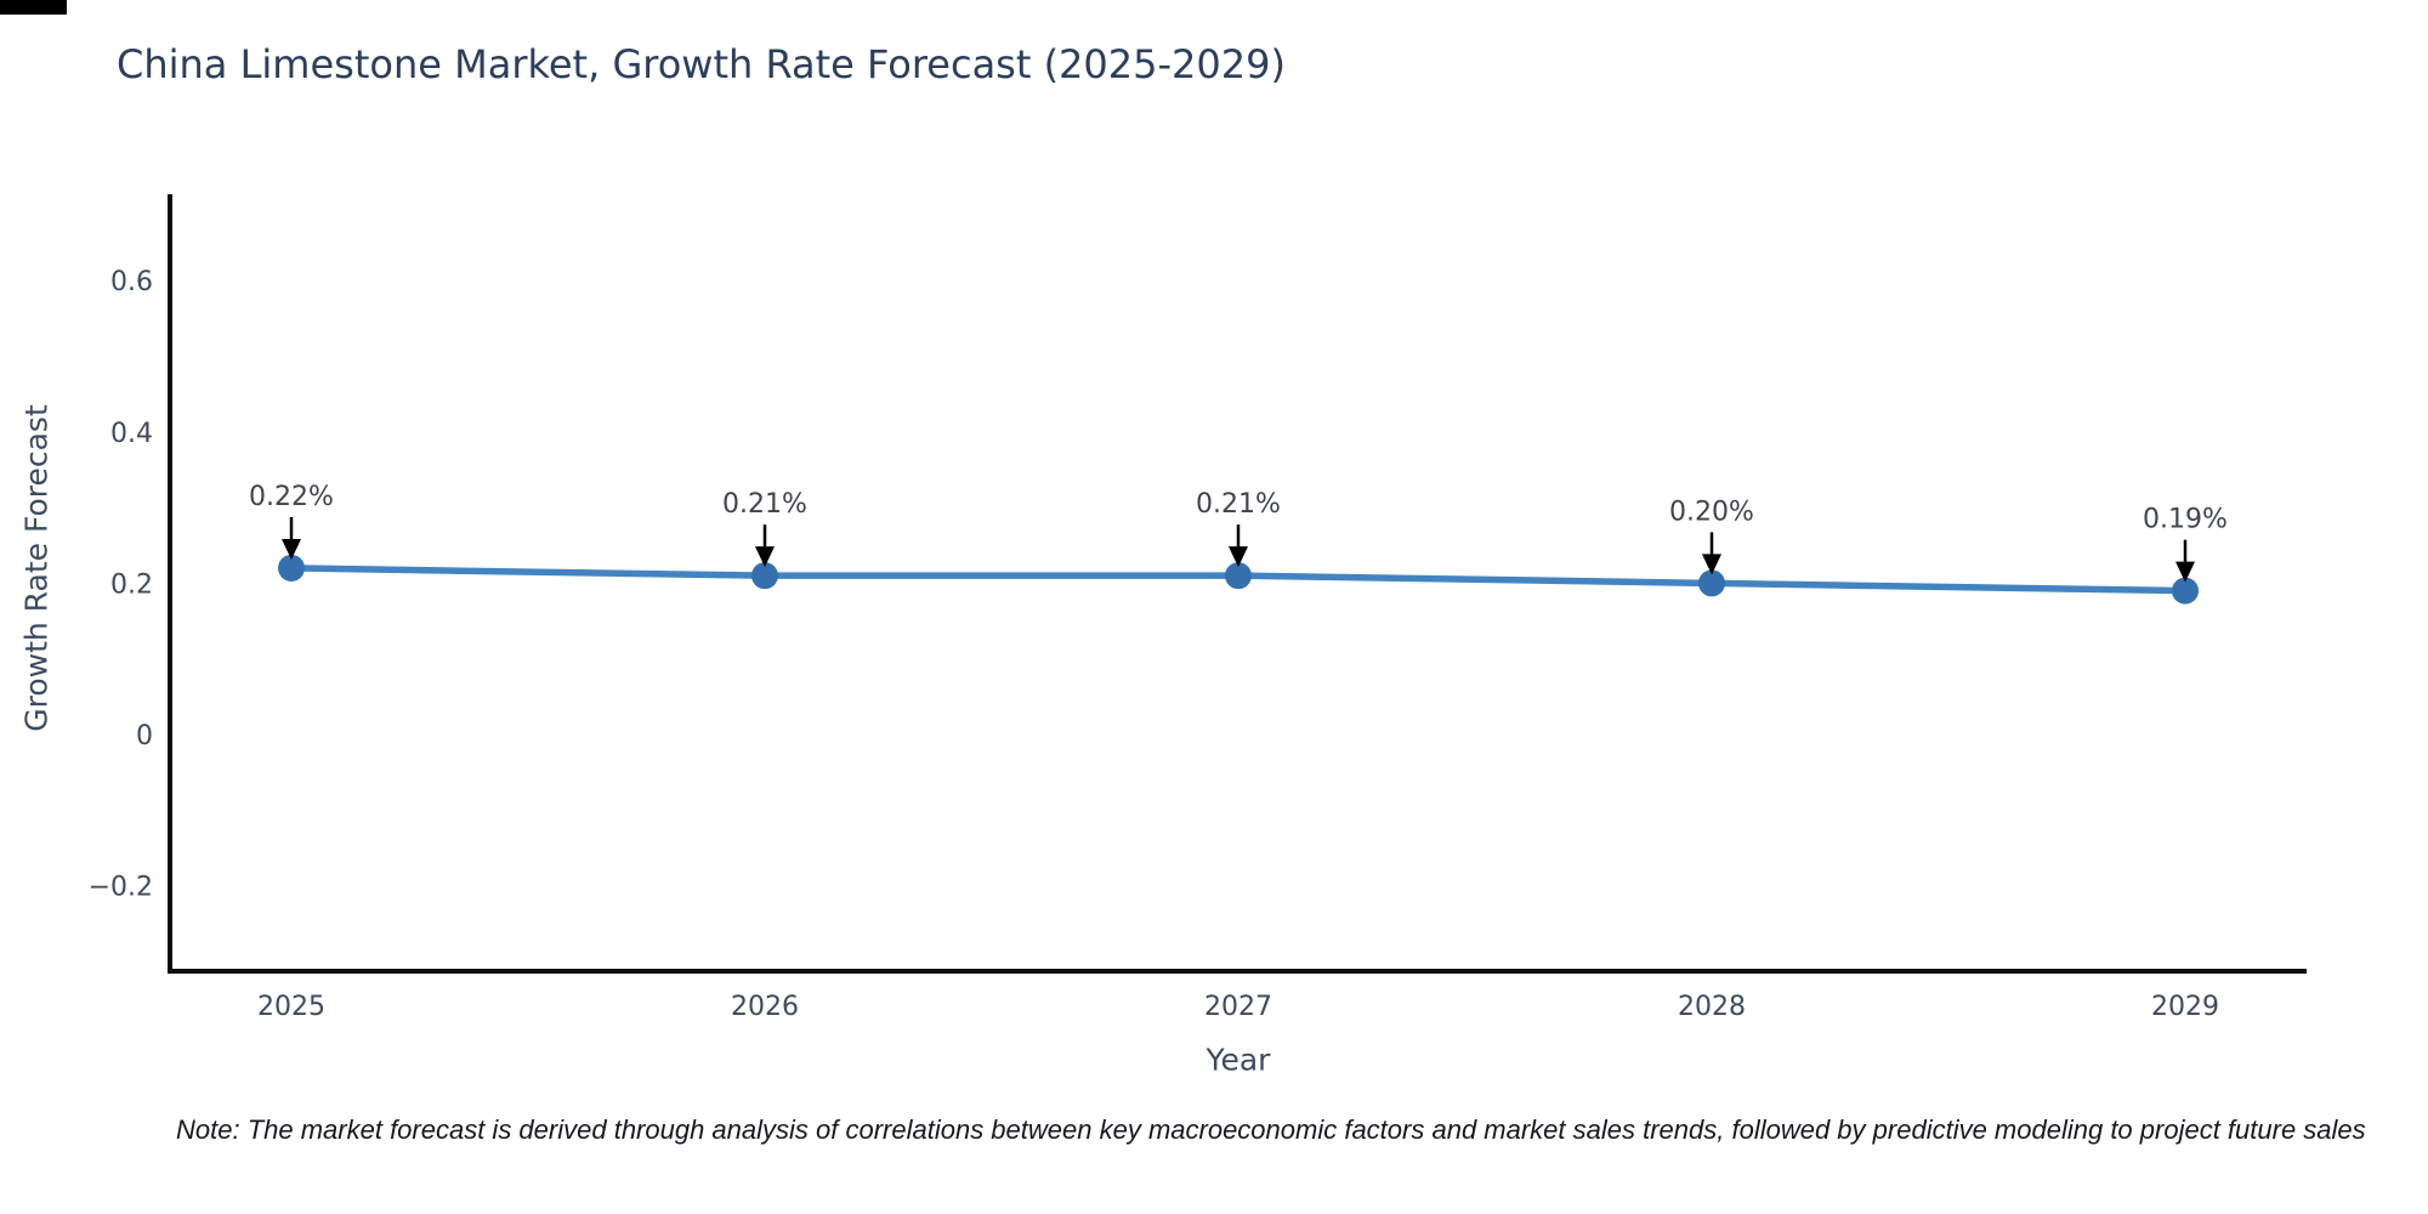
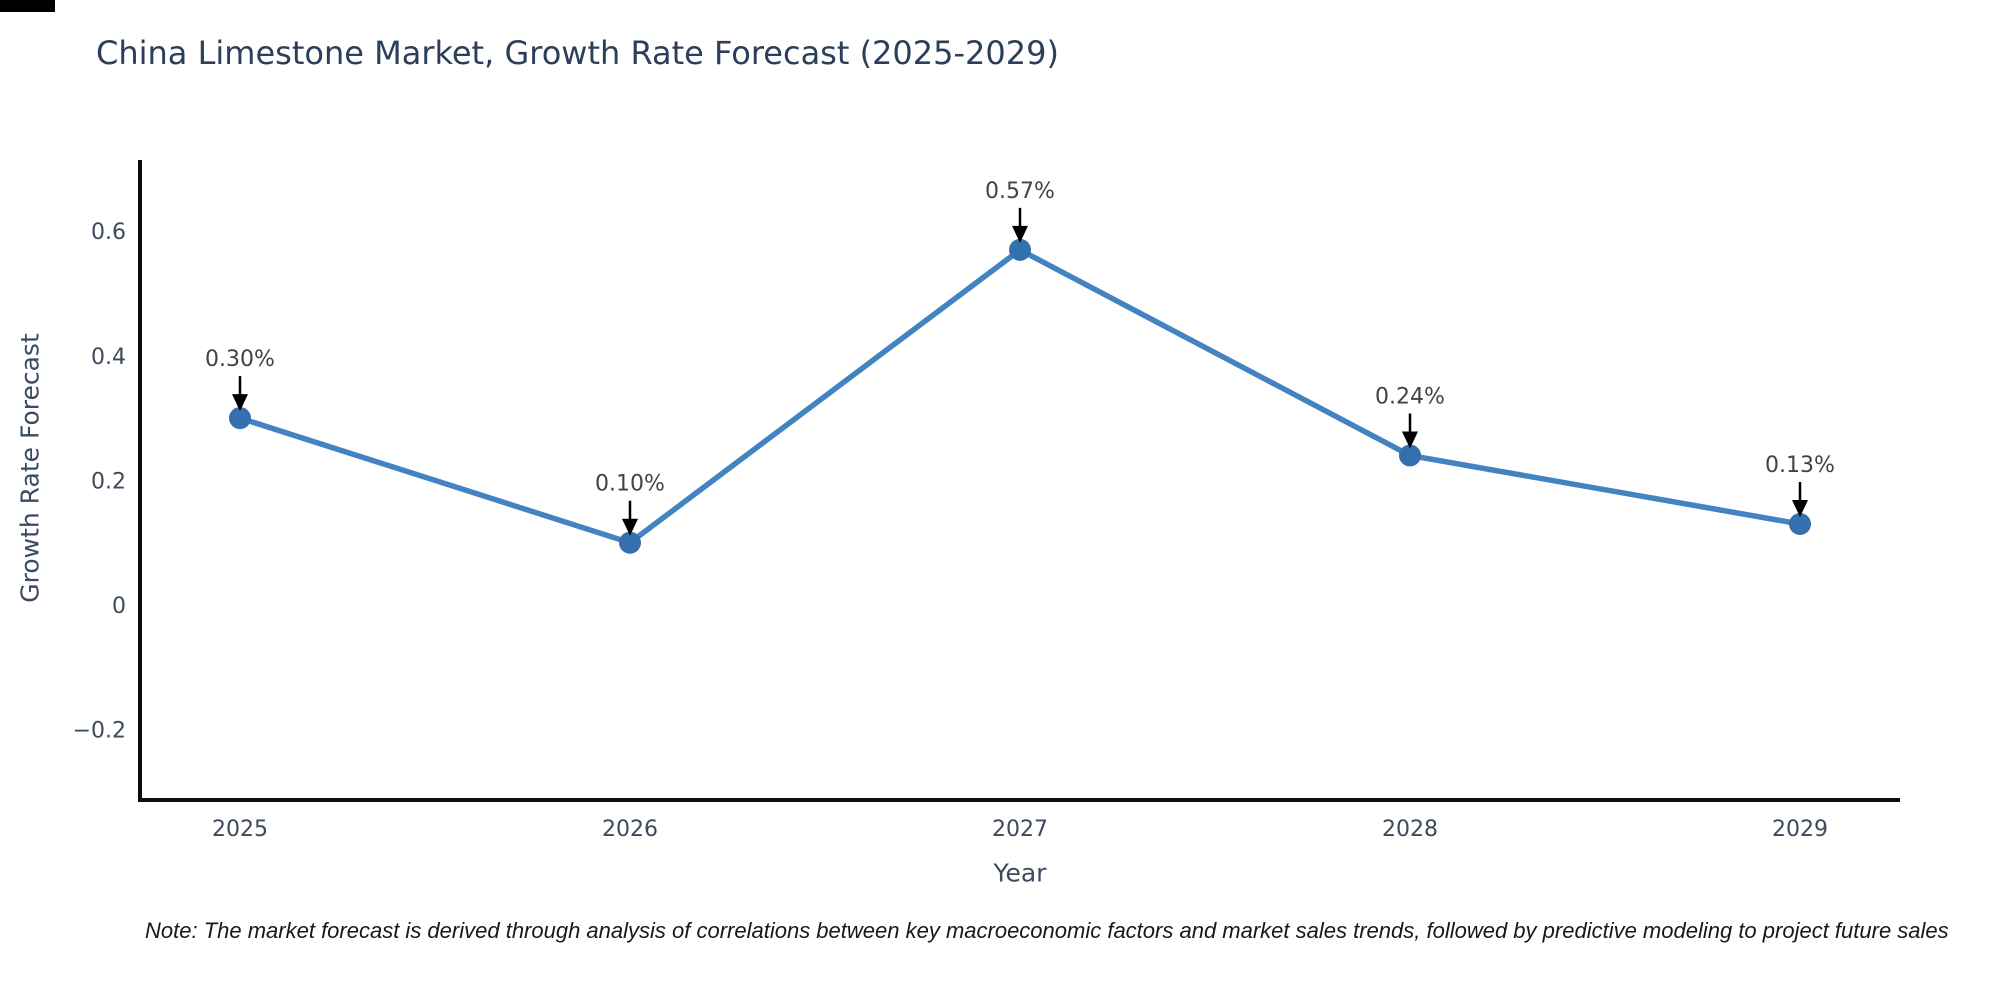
2025: 0.22% -> 0.30%
2026: 0.21% -> 0.10%
2027: 0.21% -> 0.57%
2028: 0.20% -> 0.24%
2029: 0.19% -> 0.13%
